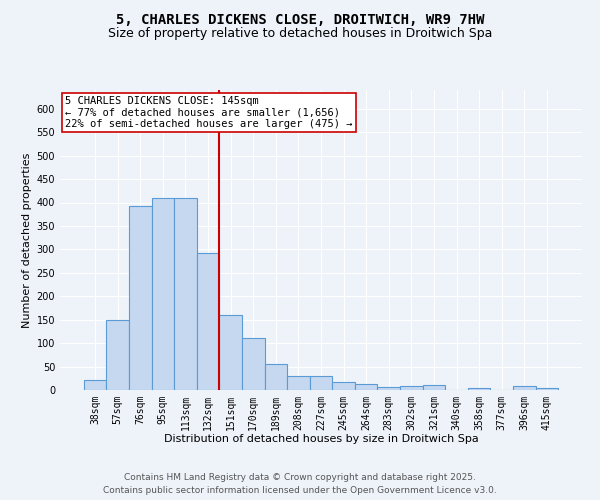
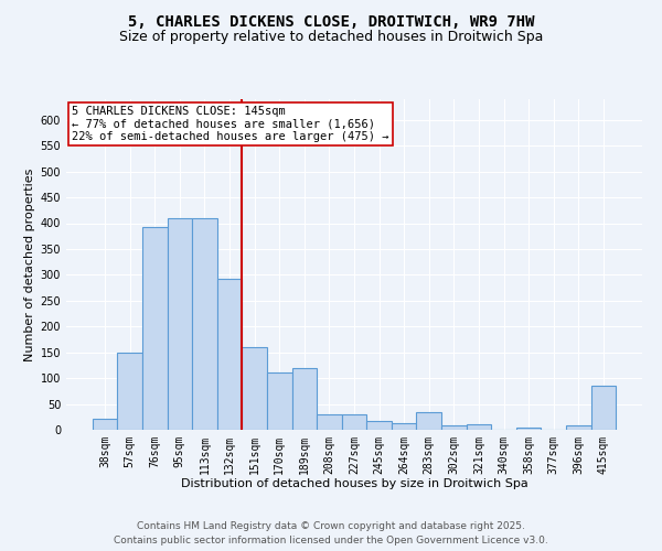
189sqm: 55 -> 120
283sqm: 6 -> 35
415sqm: 4 -> 85
